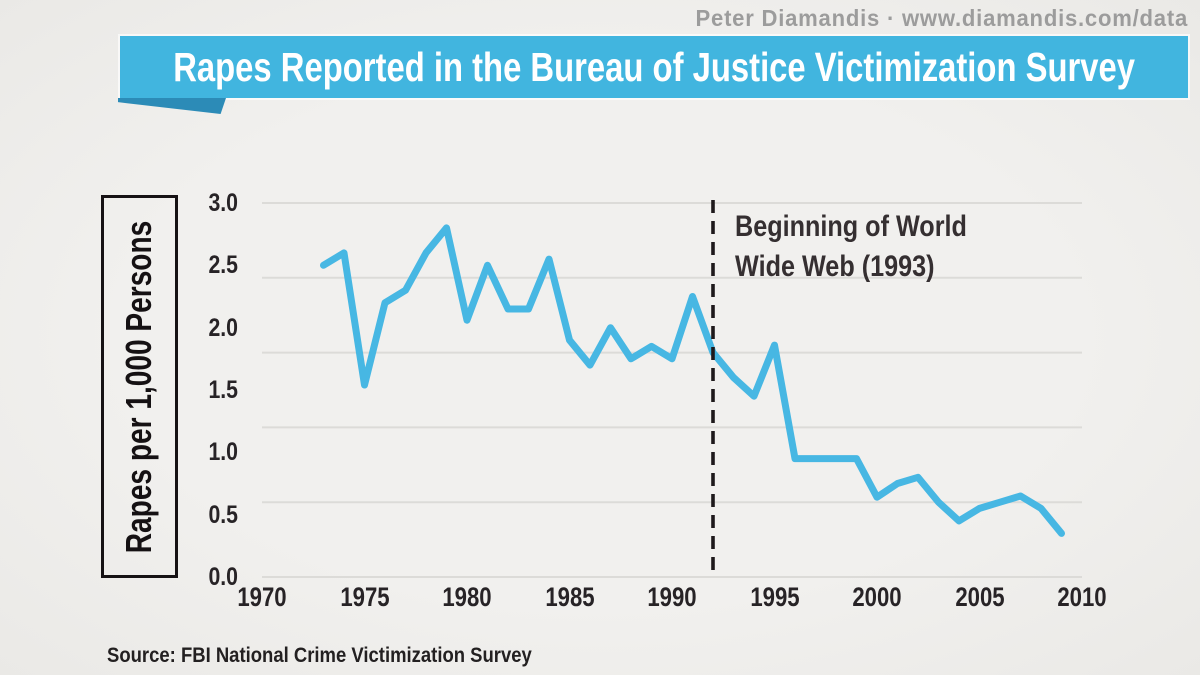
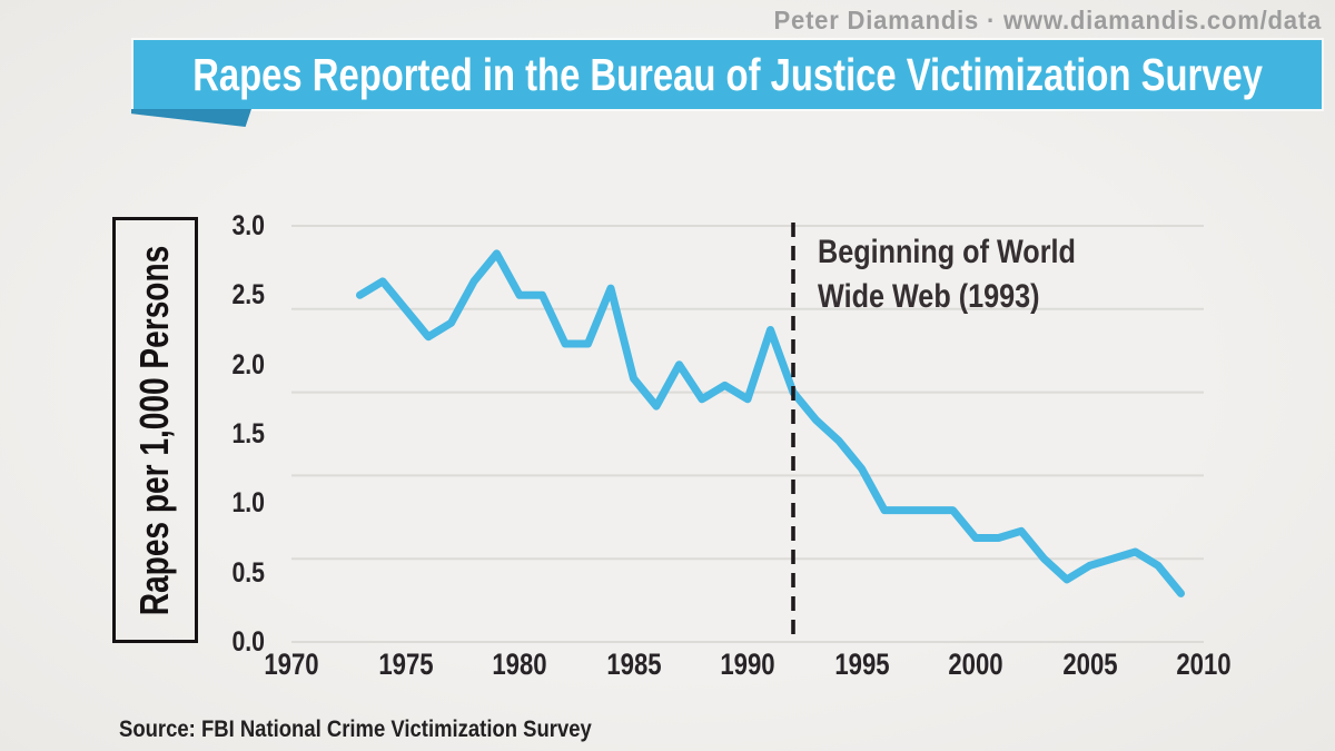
1975: 1.54 -> 2.40
1980: 2.06 -> 2.50
1995: 1.86 -> 1.25
2000: 0.64 -> 0.75
